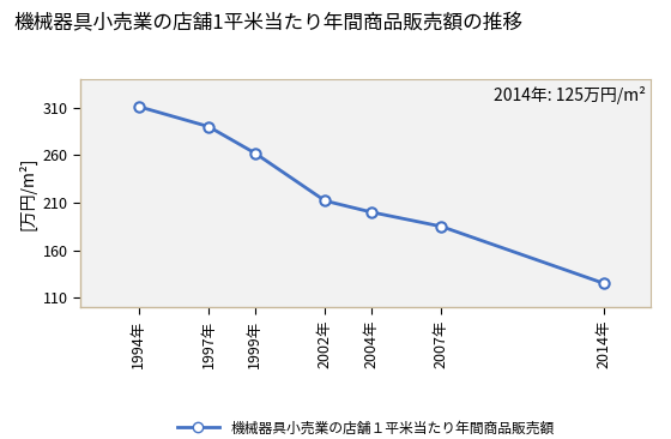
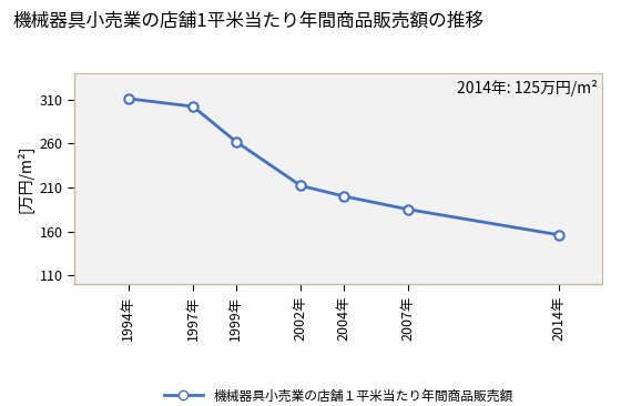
1997年: 290 -> 302
2014年: 125 -> 156
